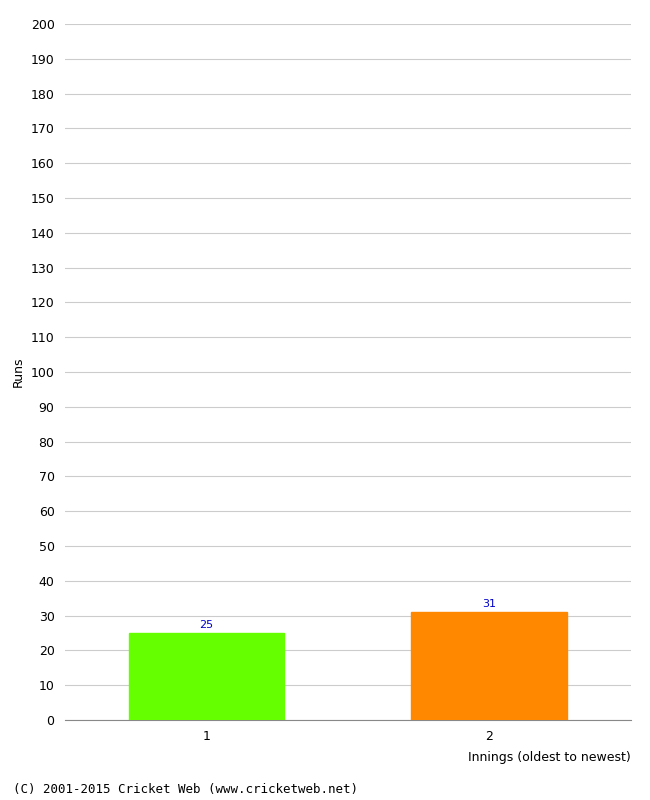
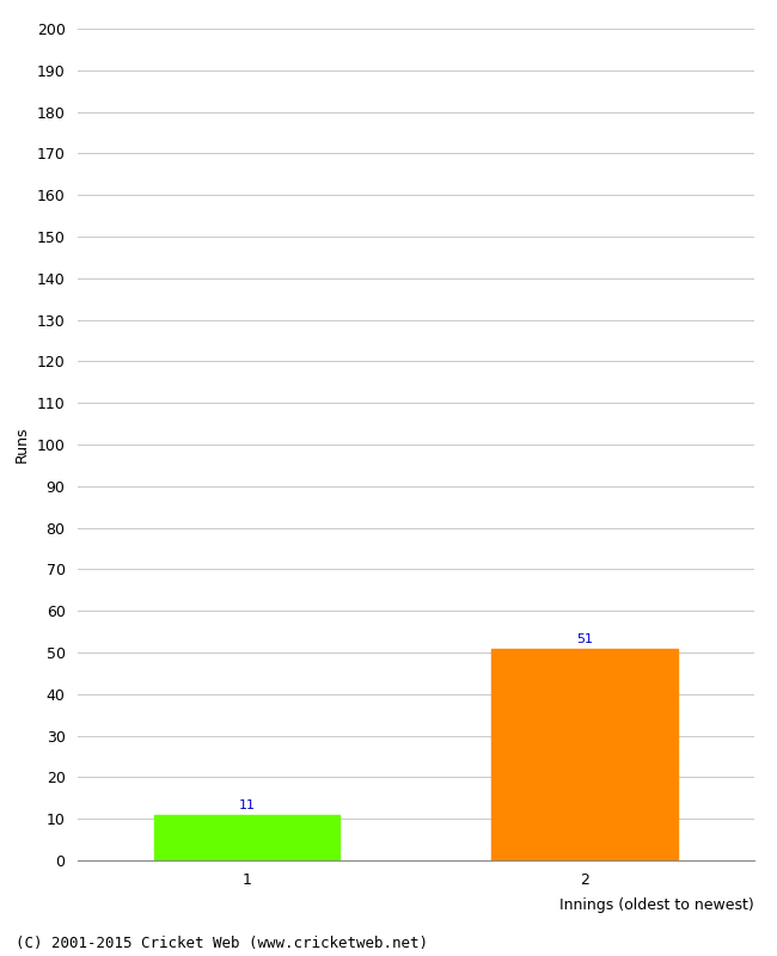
1: 25 -> 11
2: 31 -> 51
